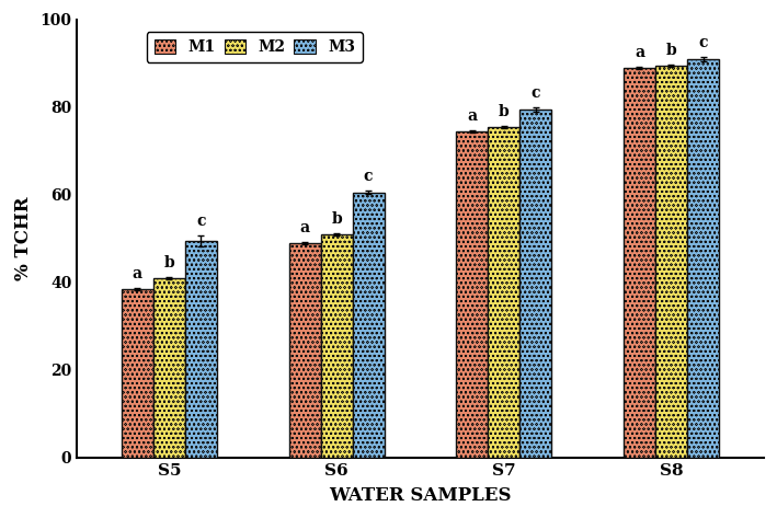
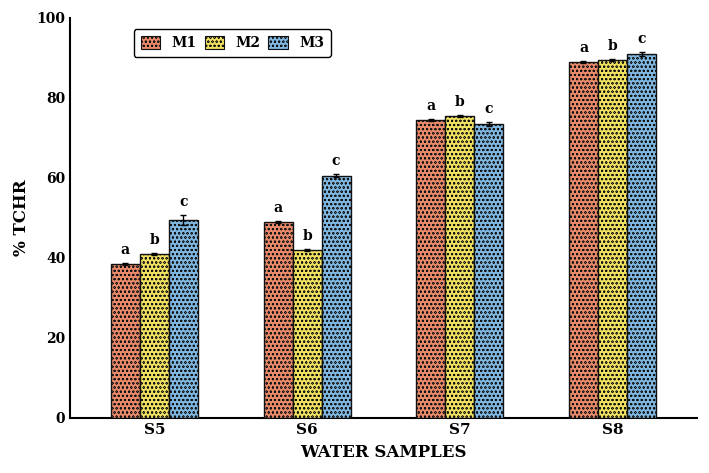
M2/S6: 51.0 -> 42.0
M3/S7: 79.5 -> 73.5
